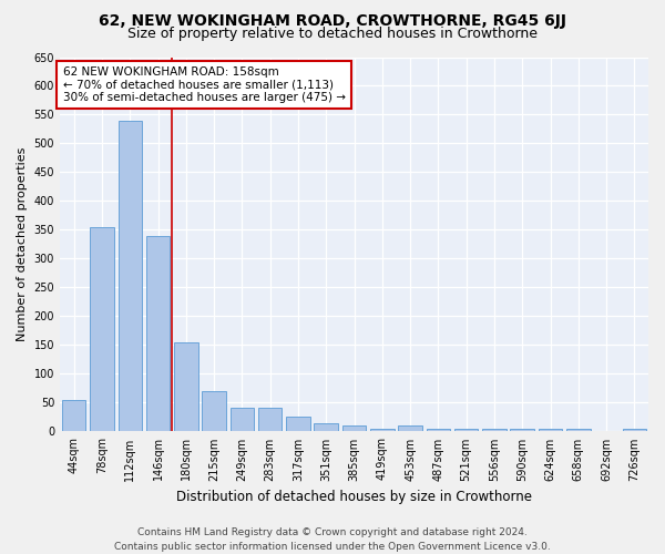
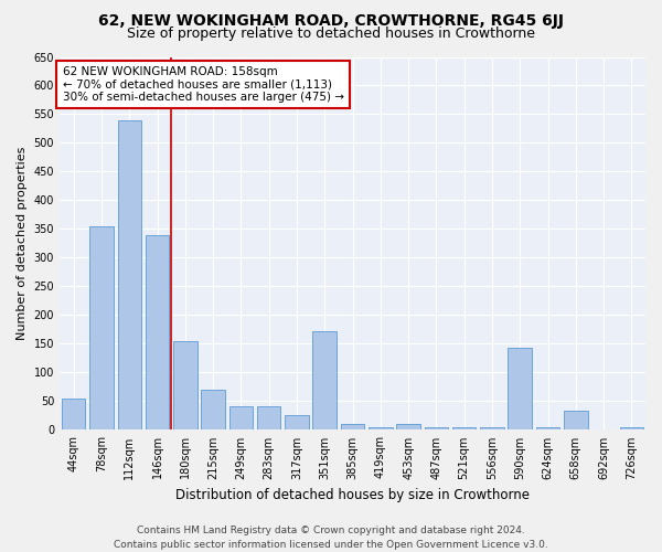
351sqm: 15 -> 172
590sqm: 5 -> 144
658sqm: 5 -> 34
